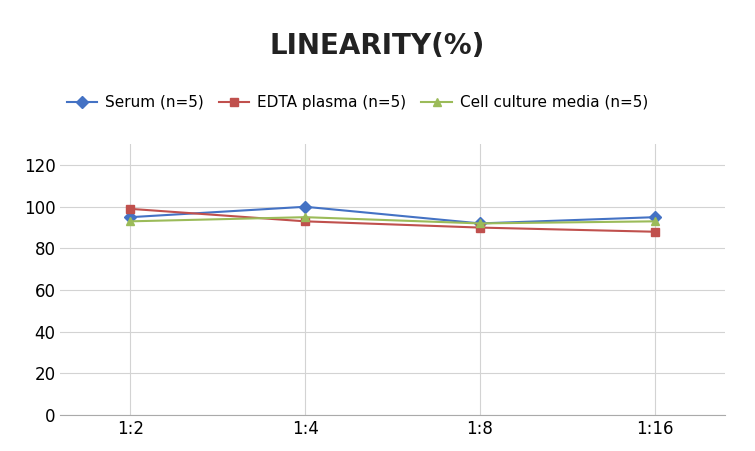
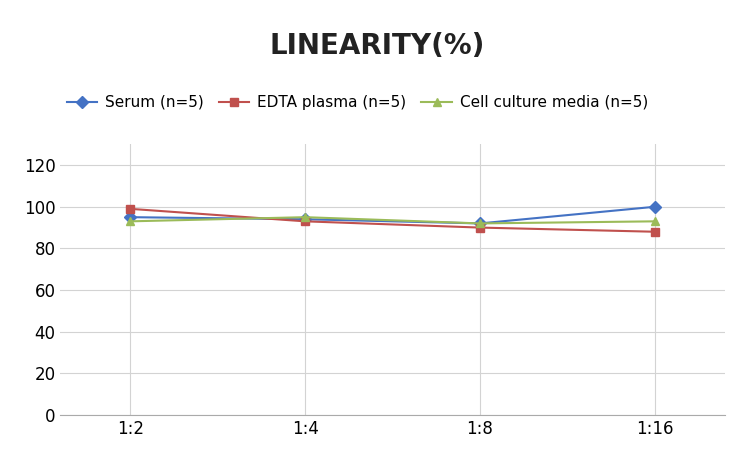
Serum (n=5)/1:4: 100 -> 94
Serum (n=5)/1:16: 95 -> 100
